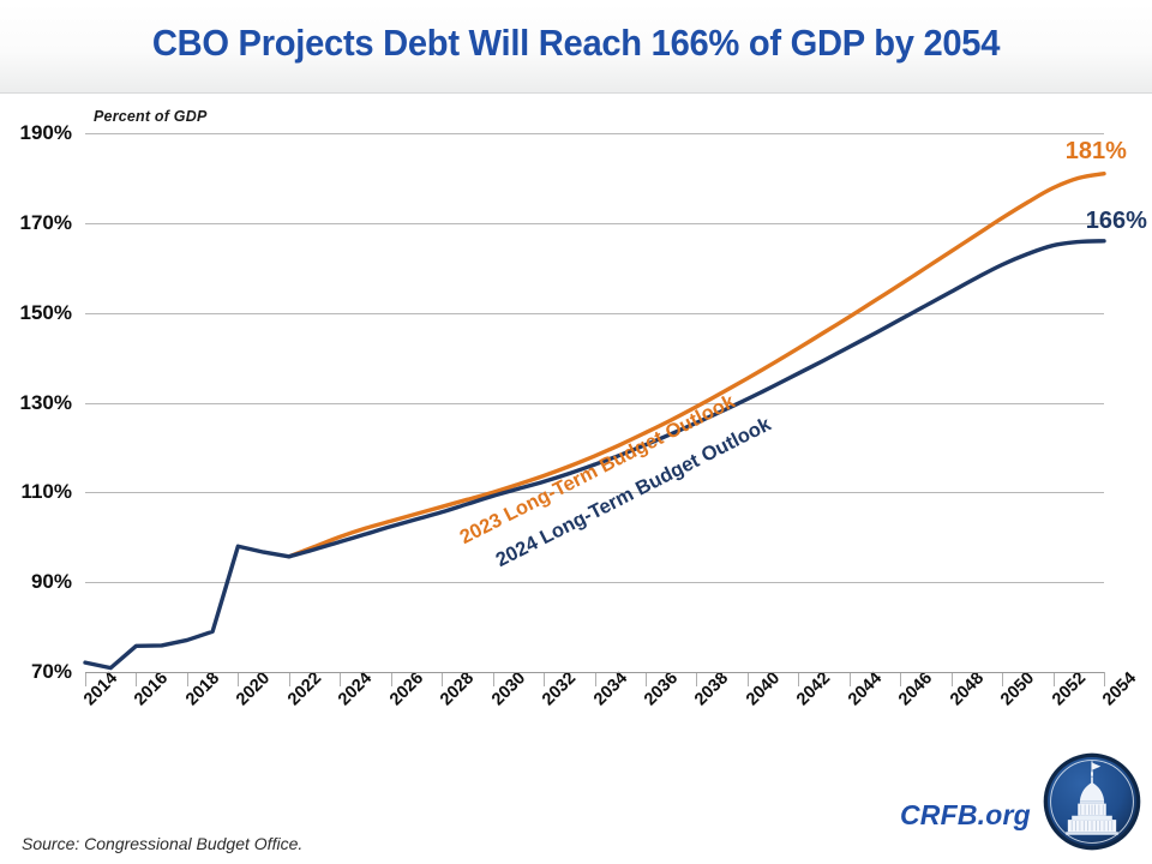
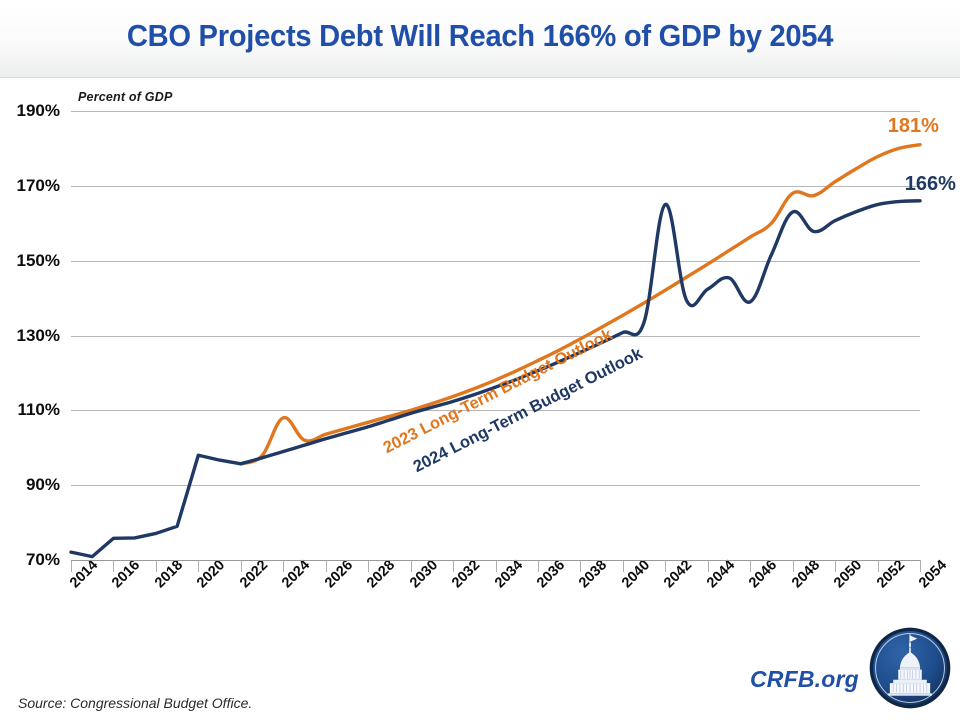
2023 Long-Term Budget Outlook/2024: 100% -> 108%
2024 Long-Term Budget Outlook/2042: 136% -> 165%
2024 Long-Term Budget Outlook/2046: 148% -> 139%
2024 Long-Term Budget Outlook/2048: 155% -> 163%
2023 Long-Term Budget Outlook/2048: 164% -> 168%
